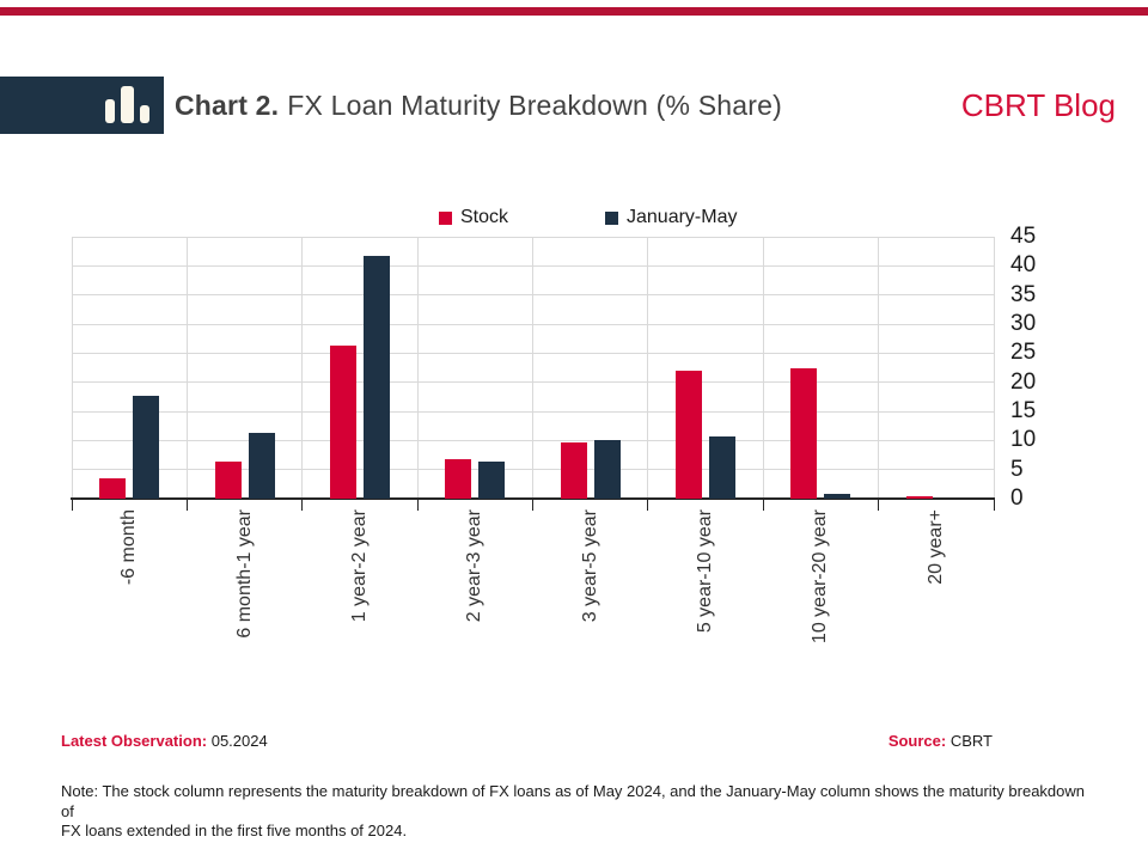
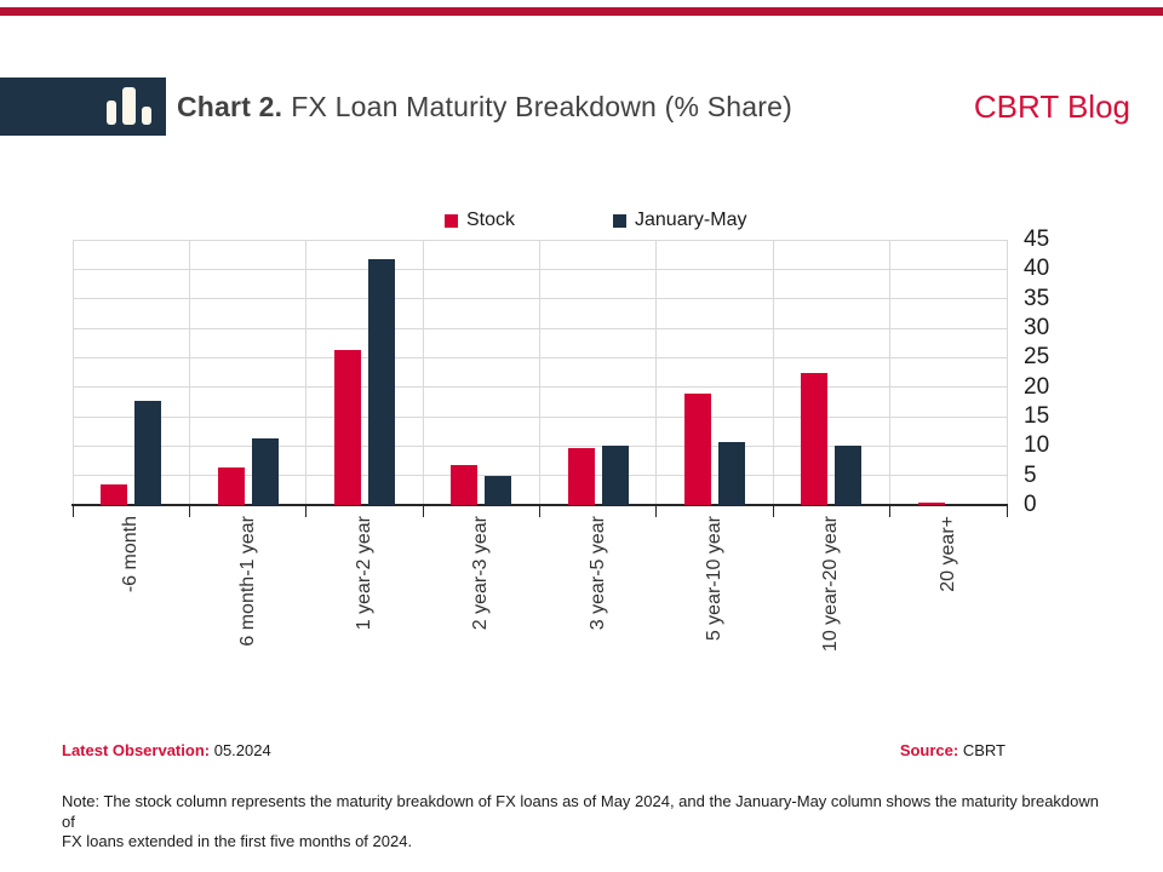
January-May/2 year-3 year: 6 -> 5
Stock/5 year-10 year: 22 -> 19
January-May/10 year-20 year: 1 -> 10
